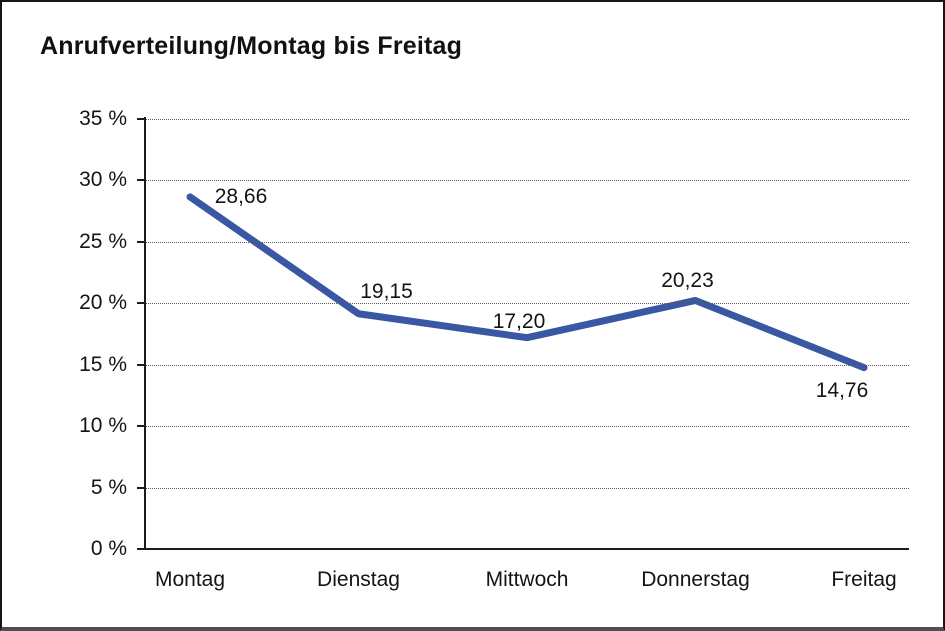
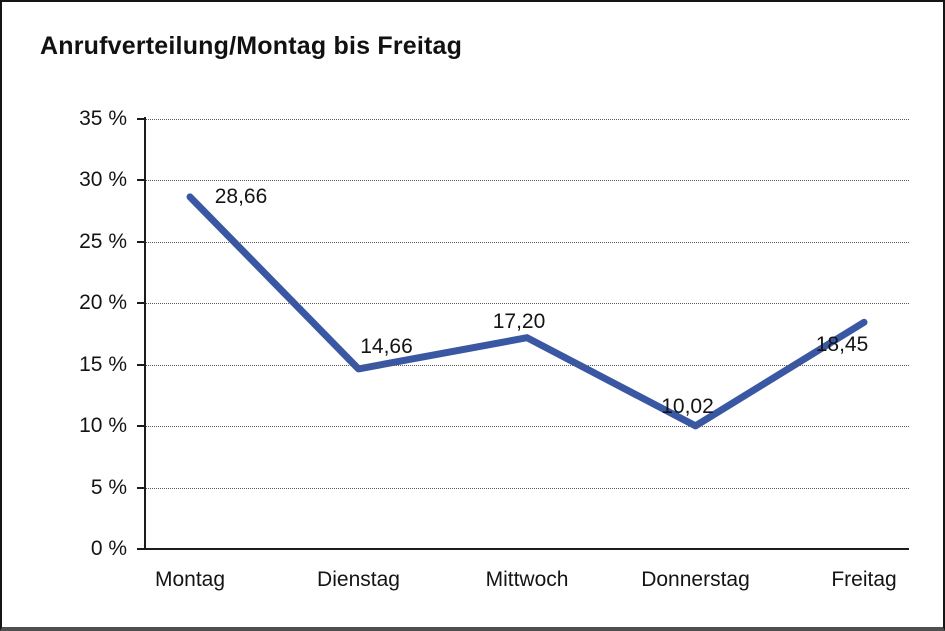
Dienstag: 19,15 -> 14,66
Donnerstag: 20,23 -> 10,02
Freitag: 14,76 -> 18,45
